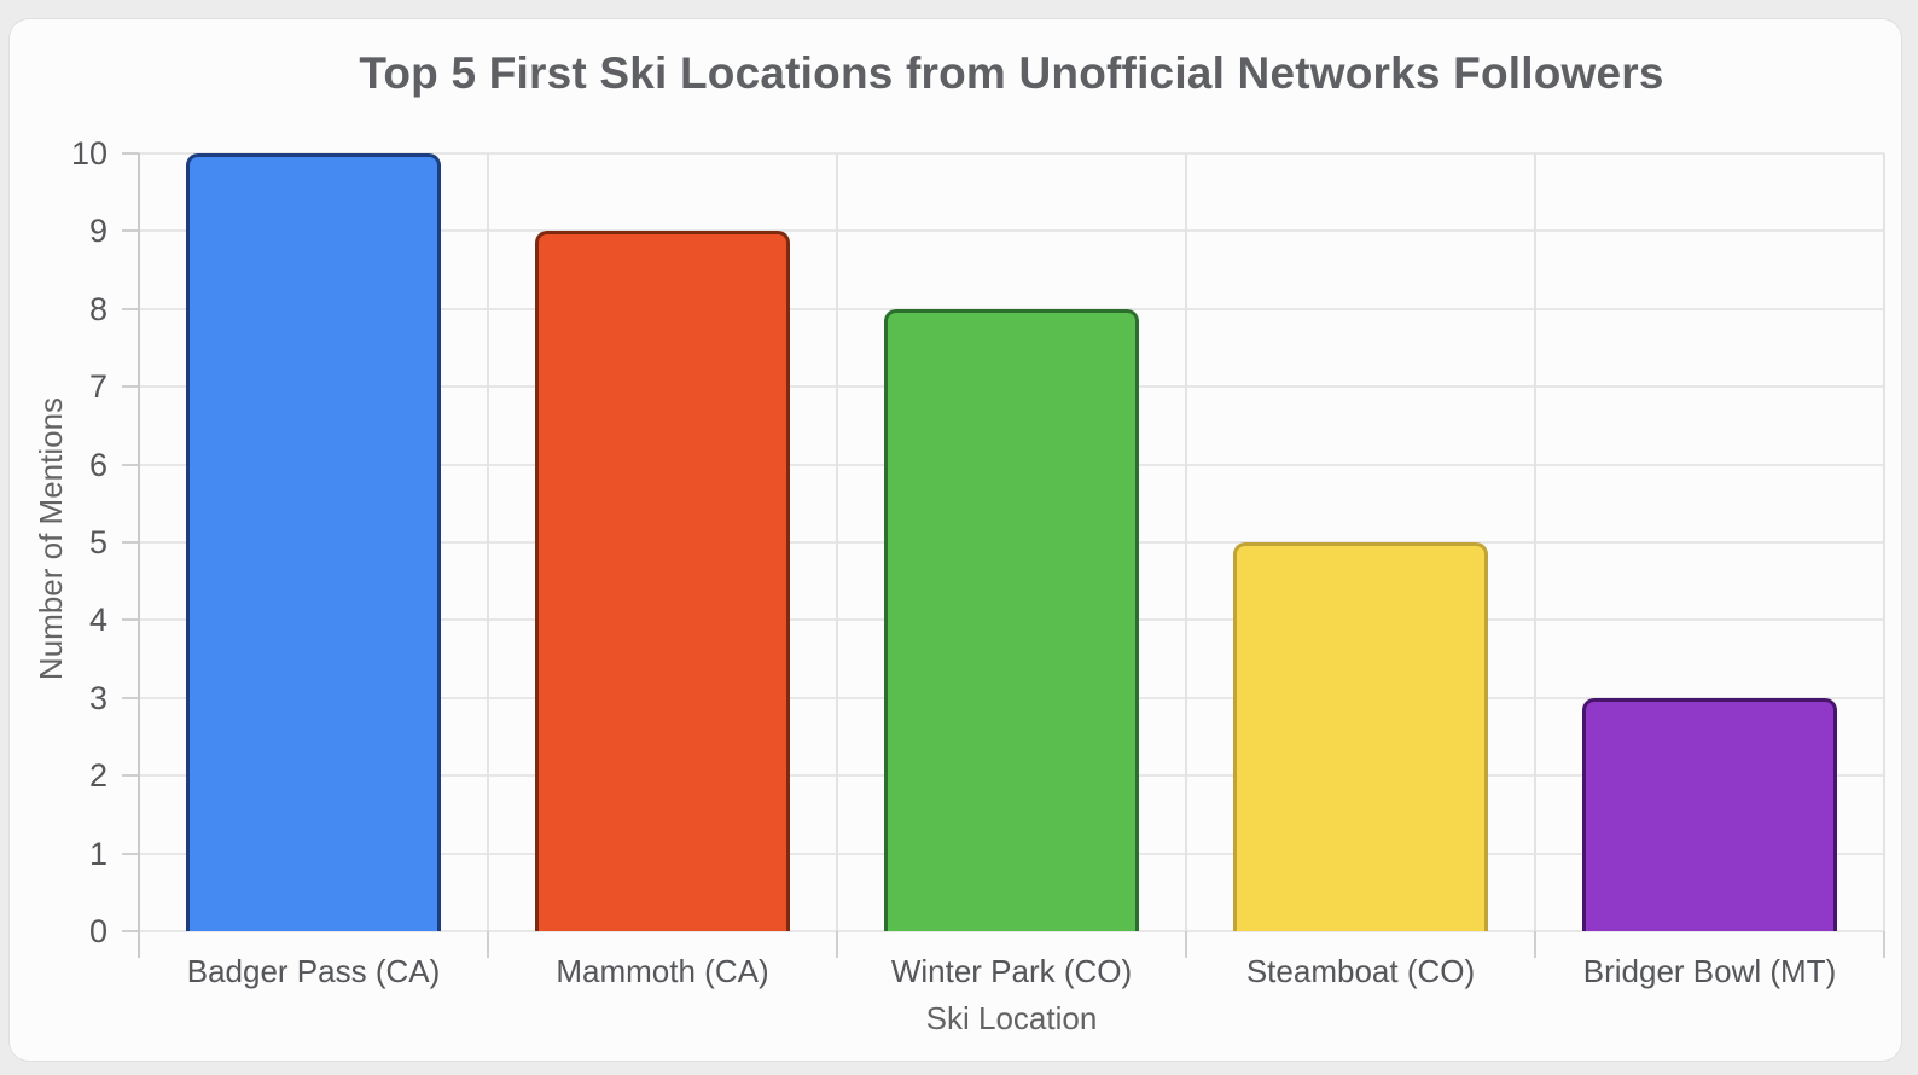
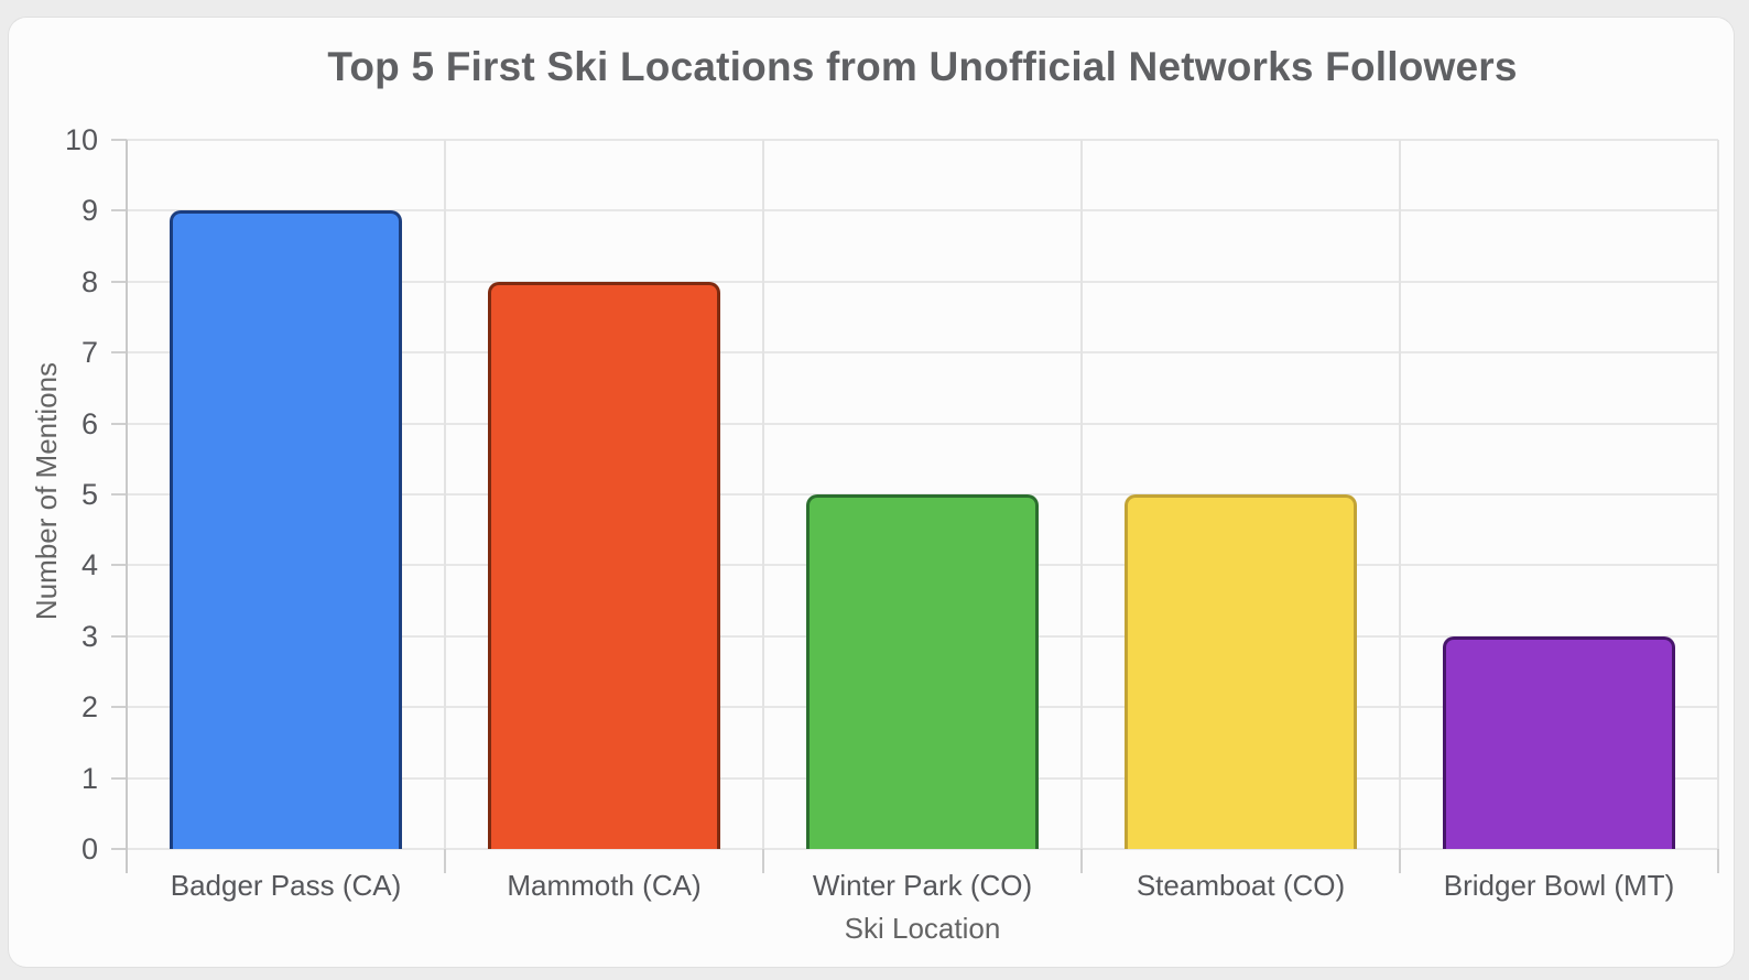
Badger Pass (CA): 10 -> 9
Mammoth (CA): 9 -> 8
Winter Park (CO): 8 -> 5
